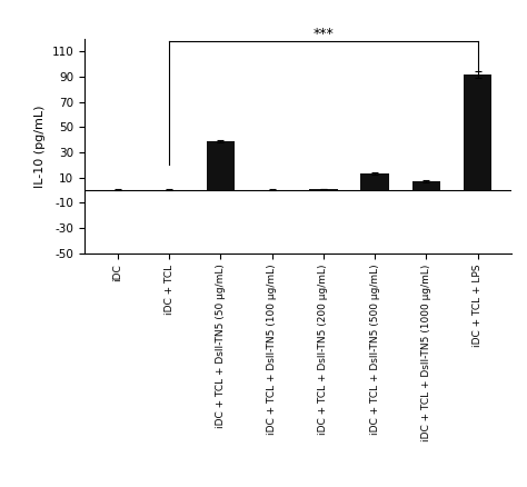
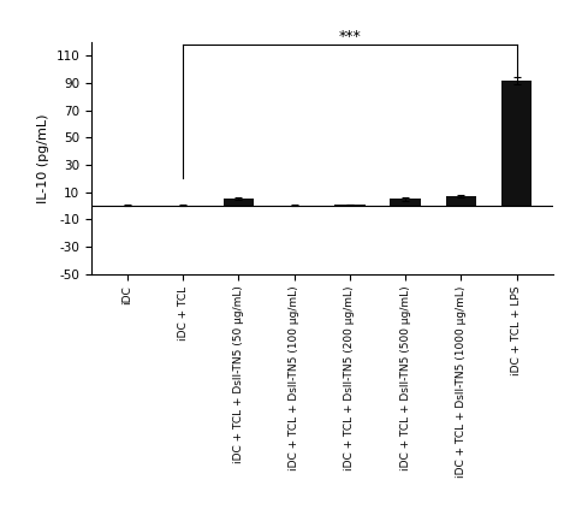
iDC + TCL + DsII-TN5 (50 μg/mL): 39 -> 6
iDC + TCL + DsII-TN5 (500 μg/mL): 13 -> 5
